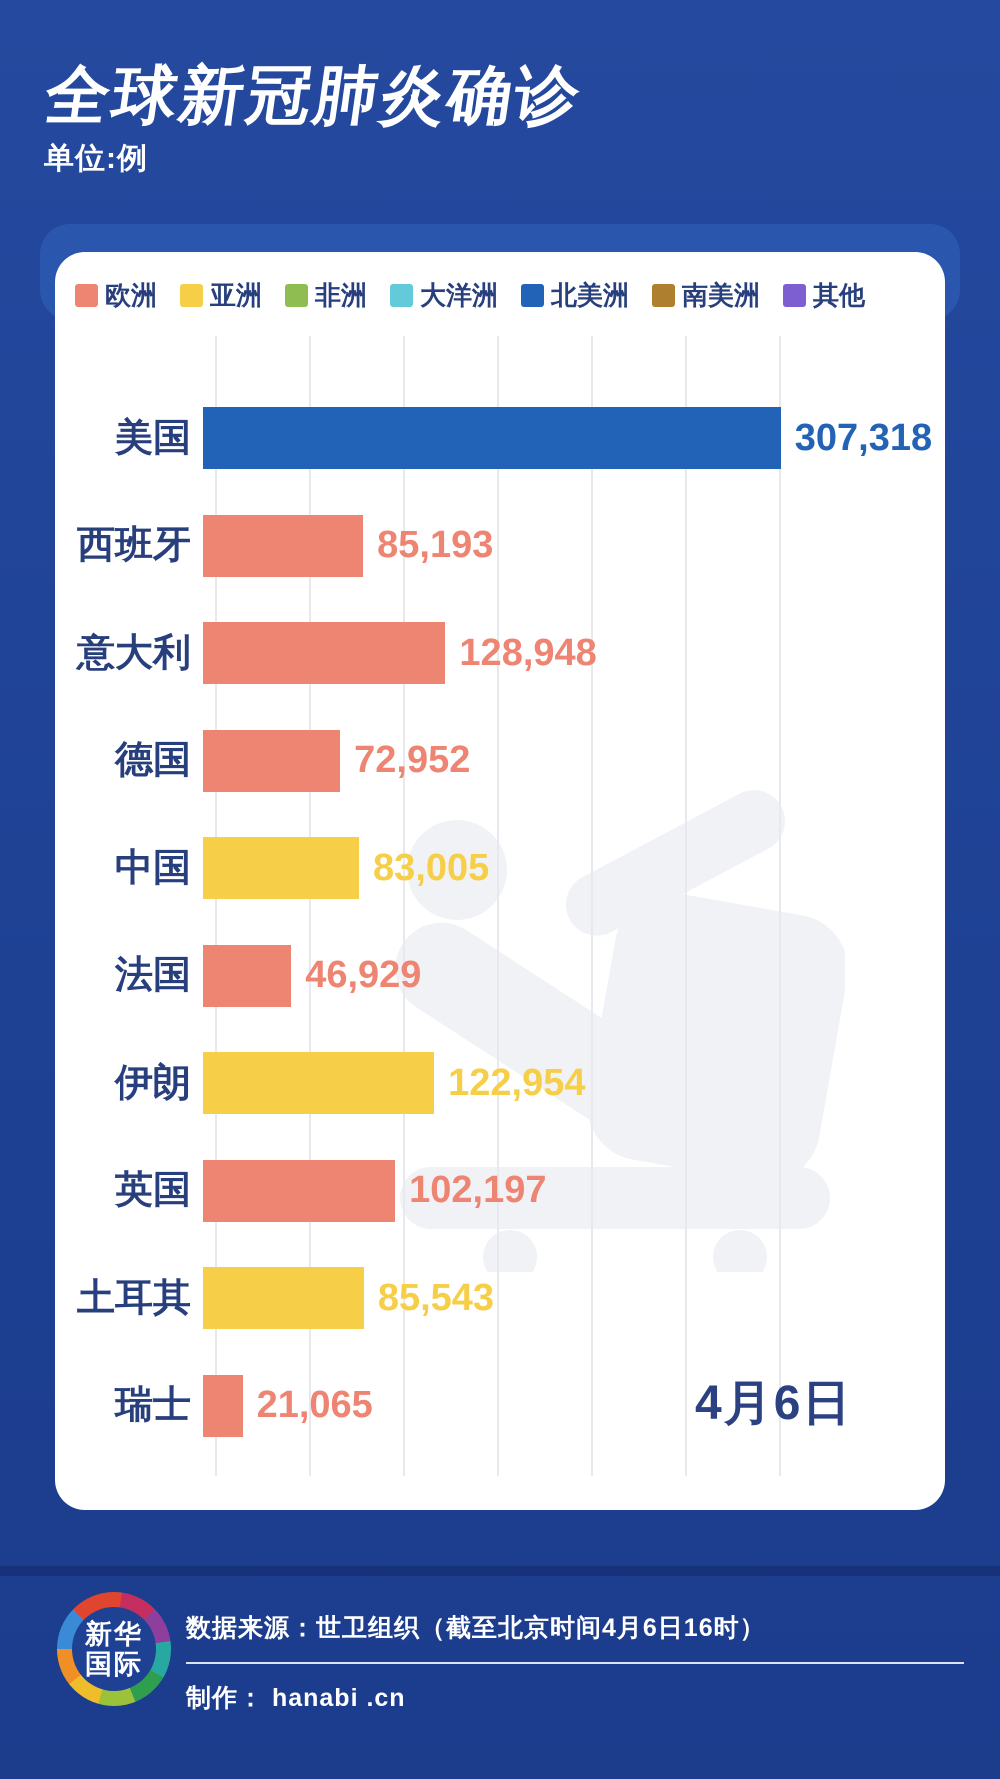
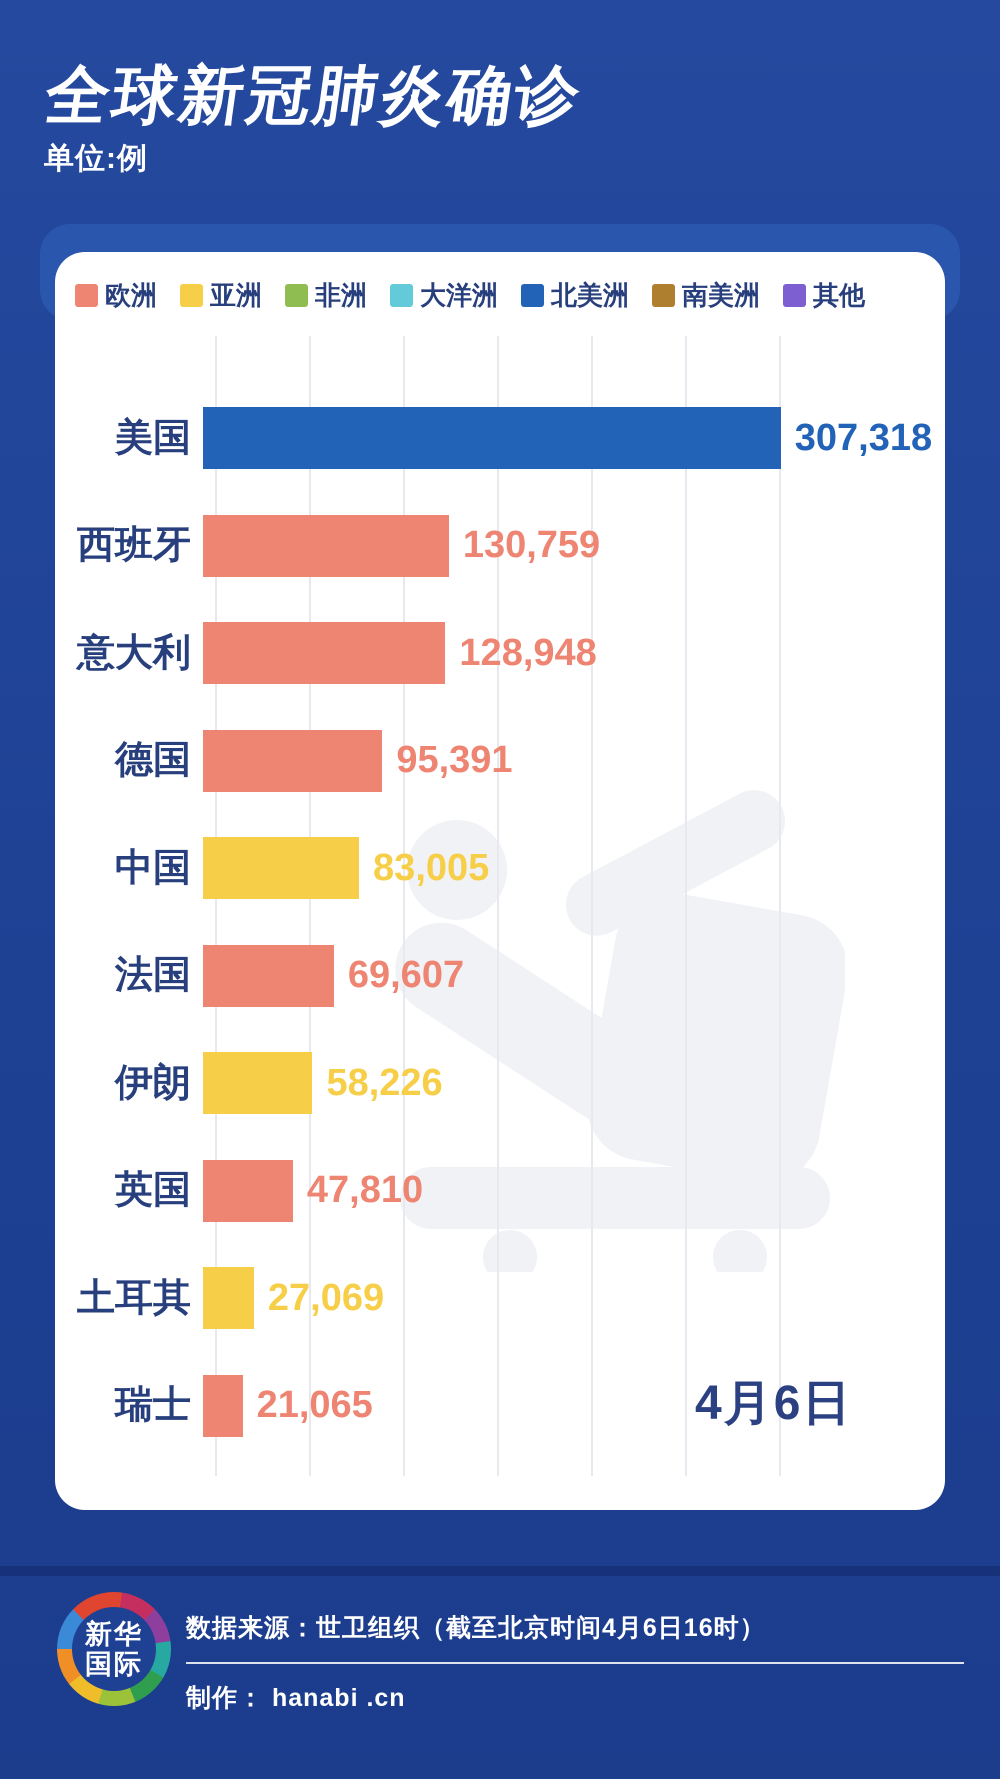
西班牙: 85,193 -> 130,759
德国: 72,952 -> 95,391
法国: 46,929 -> 69,607
伊朗: 122,954 -> 58,226
英国: 102,197 -> 47,810
土耳其: 85,543 -> 27,069
